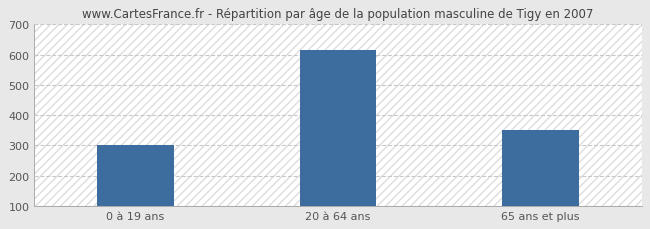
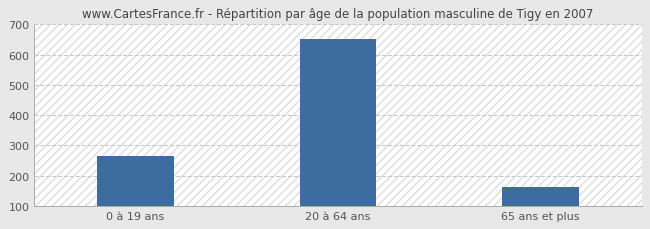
0 à 19 ans: 300 -> 265
20 à 64 ans: 615 -> 650
65 ans et plus: 350 -> 163
